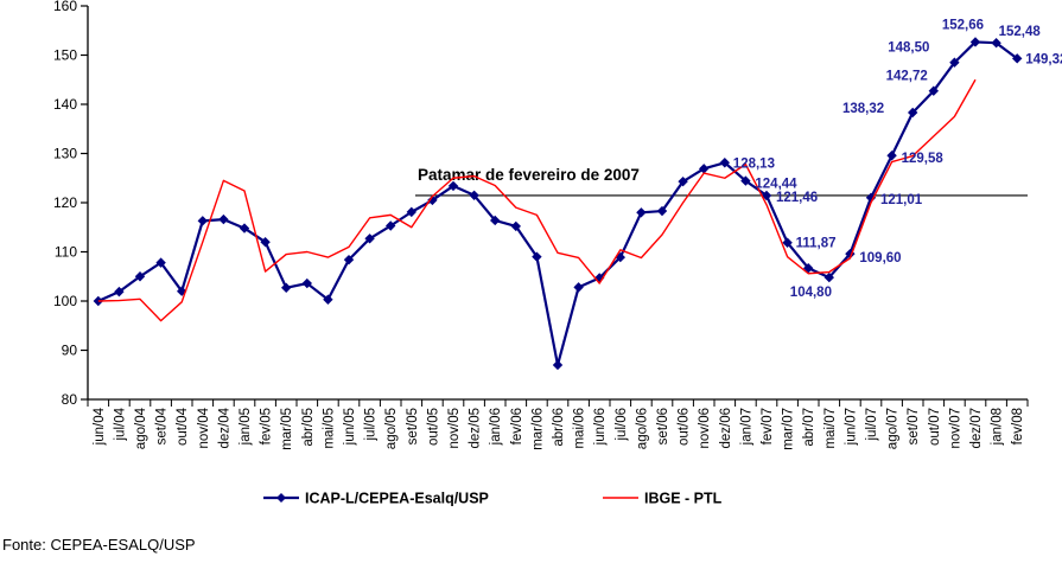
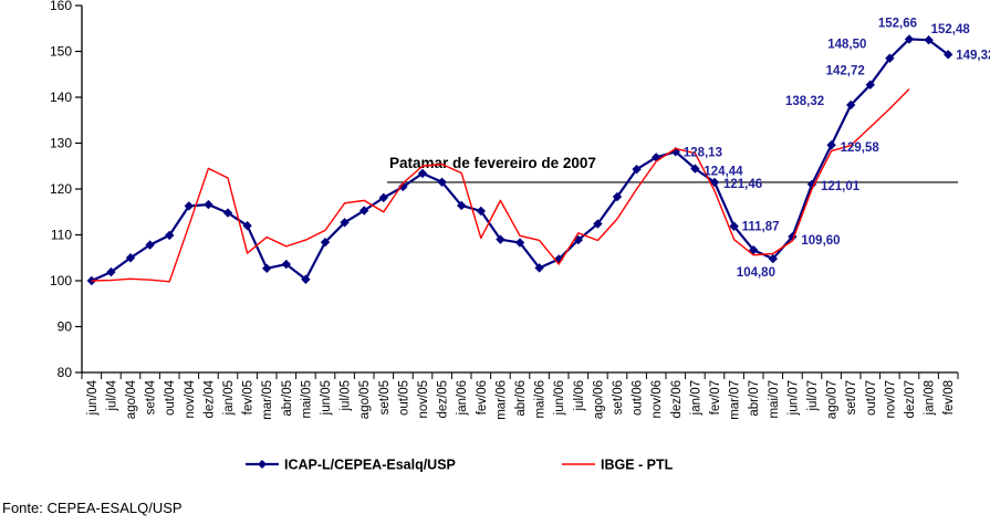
IBGE - PTL/set/04: 96 -> 100
ICAP-L/CEPEA-Esalq/USP/out/04: 102 -> 110
IBGE - PTL/abr/05: 110 -> 108
IBGE - PTL/fev/06: 119 -> 109
ICAP-L/CEPEA-Esalq/USP/abr/06: 87 -> 108
ICAP-L/CEPEA-Esalq/USP/ago/06: 118 -> 112
IBGE - PTL/dez/06: 125 -> 129
IBGE - PTL/dez/07: 145 -> 142
